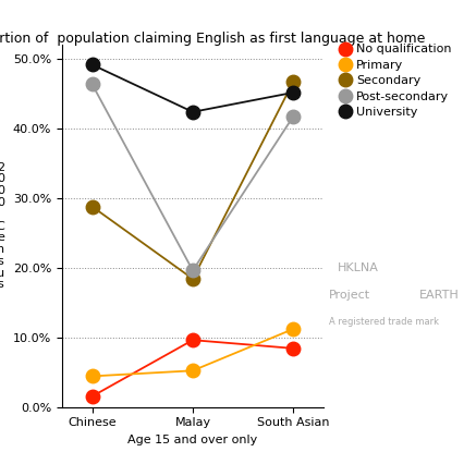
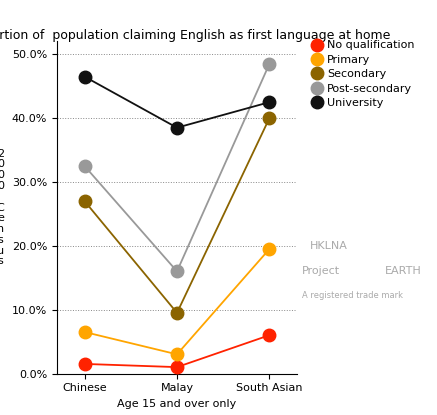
Primary/Chinese: 4.4% -> 6.5%
Secondary/Chinese: 28.8% -> 27.0%
Post-secondary/Chinese: 46.4% -> 32.5%
University/Chinese: 49.2% -> 46.5%
No qualification/Malay: 9.6% -> 1.0%
Primary/Malay: 5.2% -> 3.0%
Secondary/Malay: 18.4% -> 9.5%
Post-secondary/Malay: 19.6% -> 16.0%
University/Malay: 42.4% -> 38.5%
No qualification/South Asian: 8.4% -> 6.0%
Primary/South Asian: 11.2% -> 19.5%
Secondary/South Asian: 46.8% -> 40.0%
Post-secondary/South Asian: 41.8% -> 48.5%
University/South Asian: 45.2% -> 42.5%
